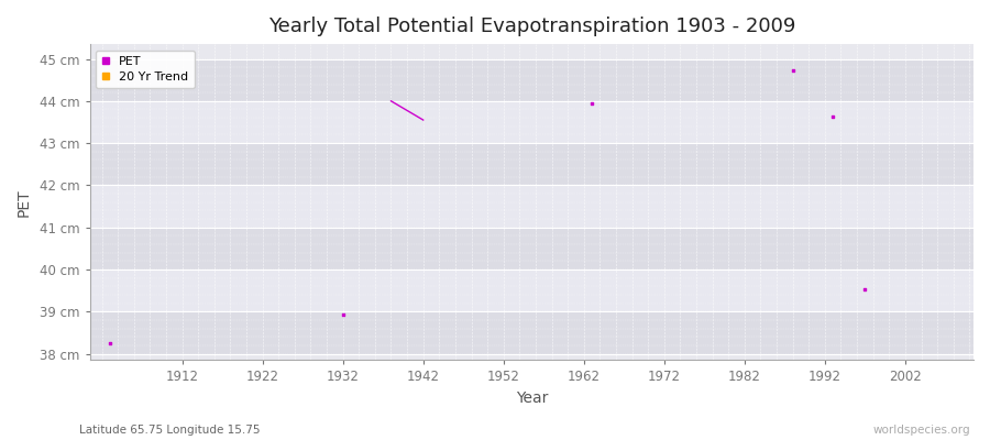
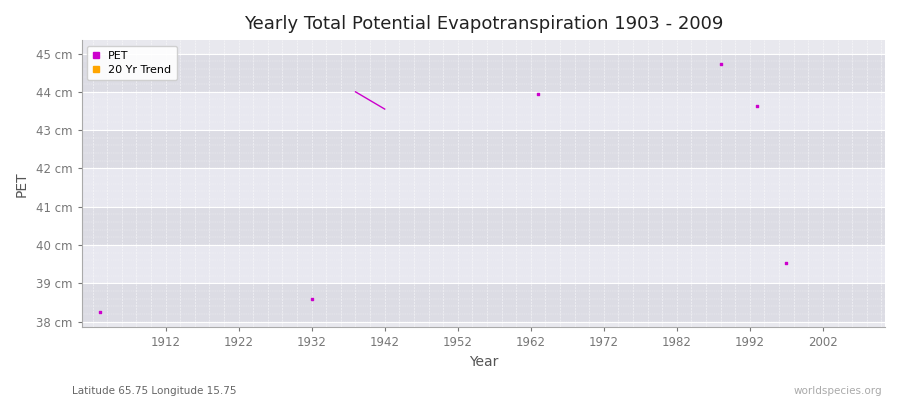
1932: 38.93 cm -> 38.60 cm
